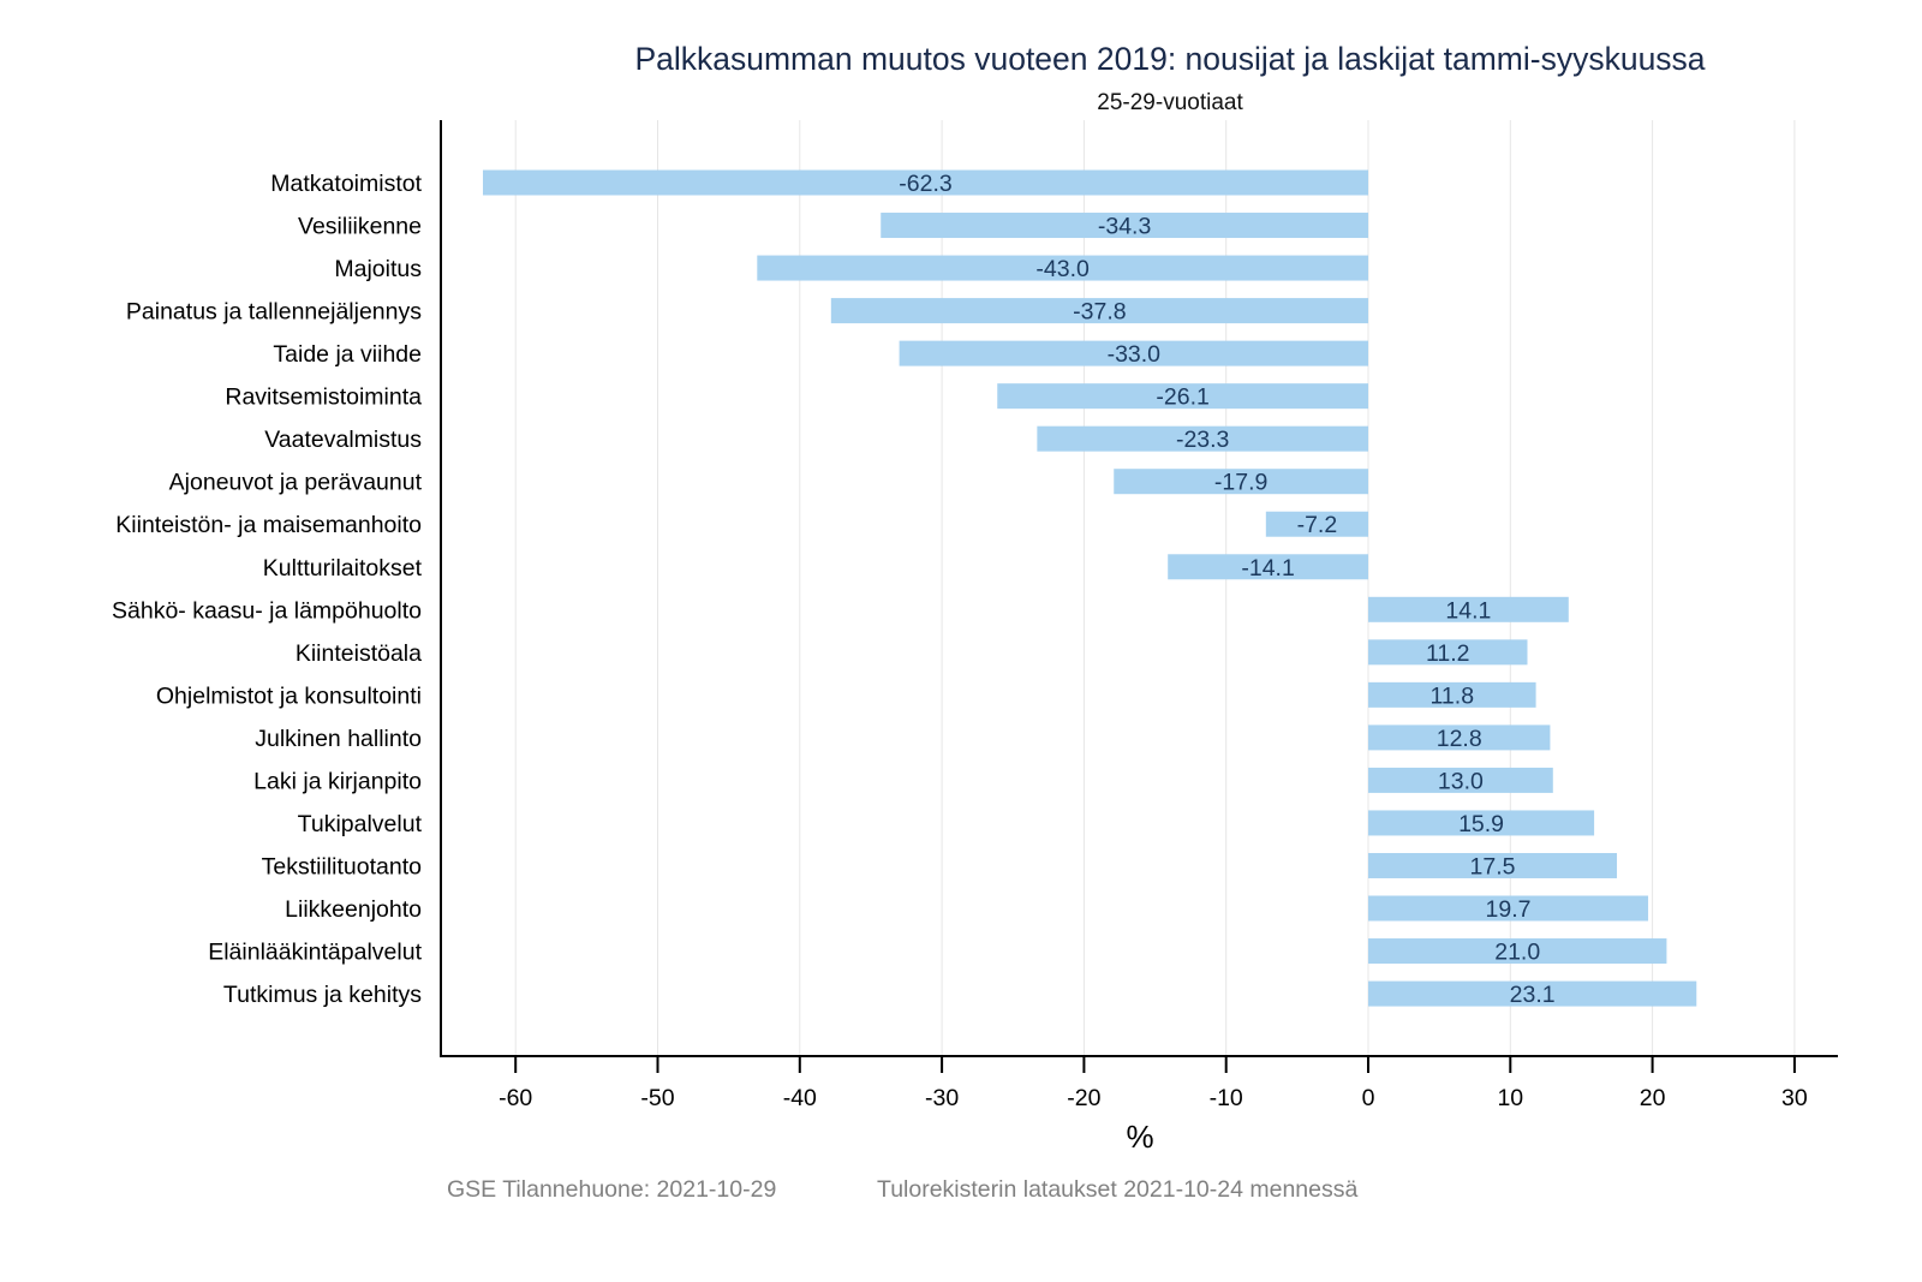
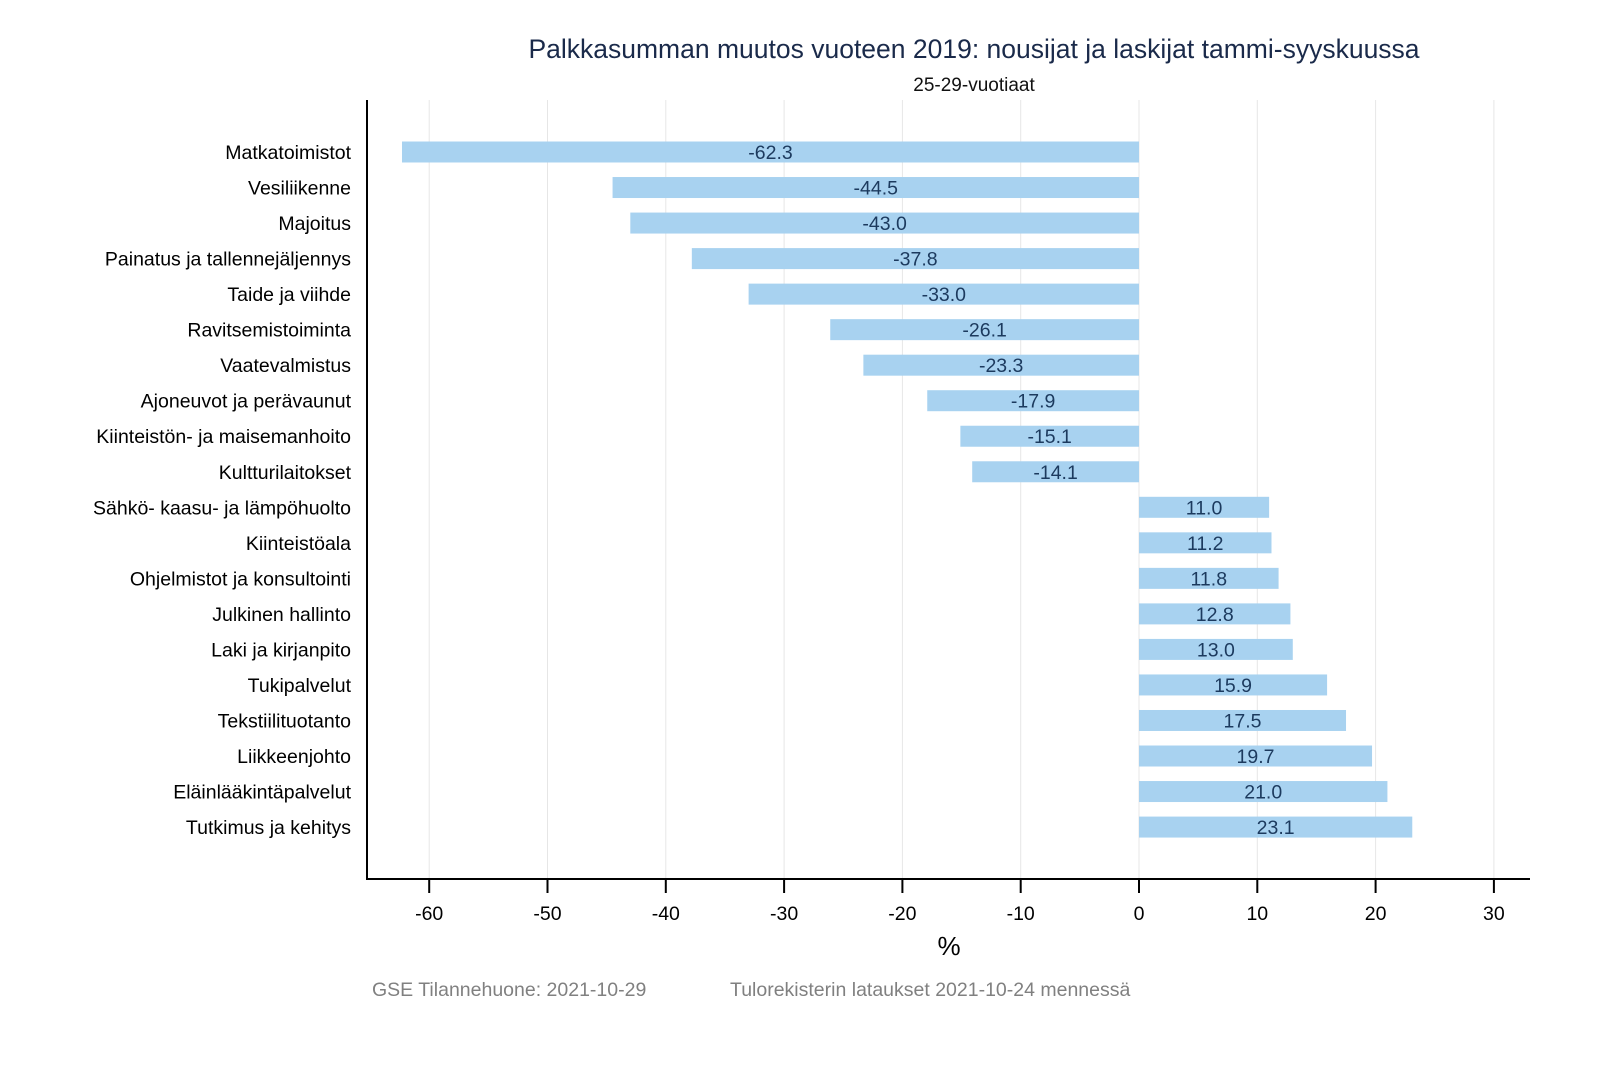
Vesiliikenne: -34.3 -> -44.5
Kiinteistön- ja maisemanhoito: -7.2 -> -15.1
Sähkö- kaasu- ja lämpöhuolto: 14.1 -> 11.0
